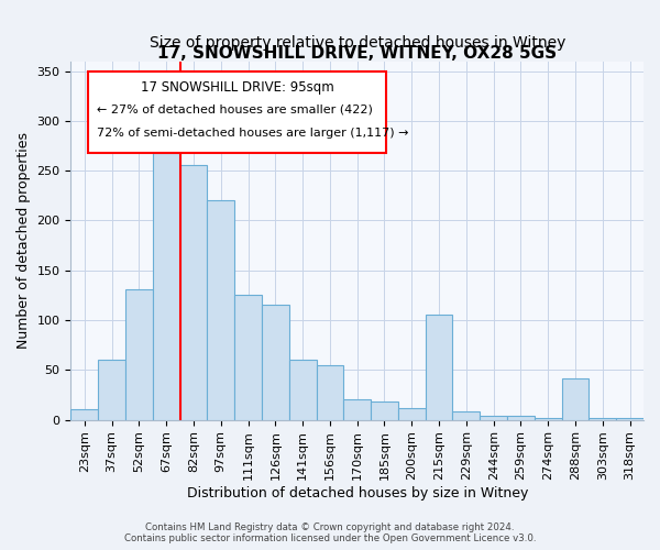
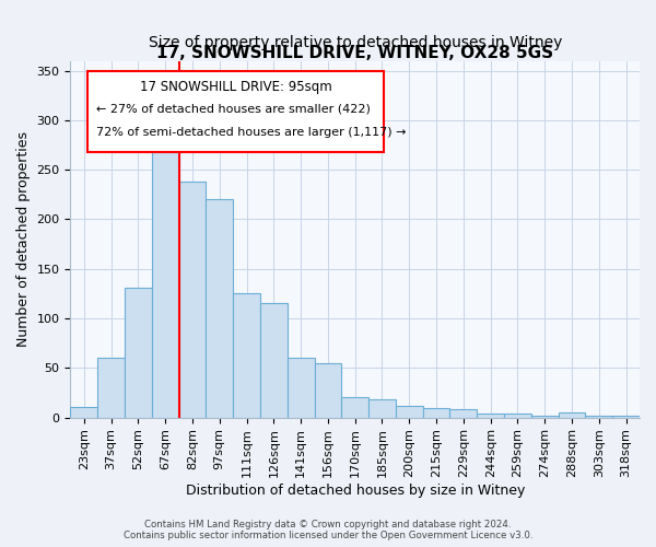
82sqm: 256 -> 238
215sqm: 106 -> 10
288sqm: 42 -> 5
